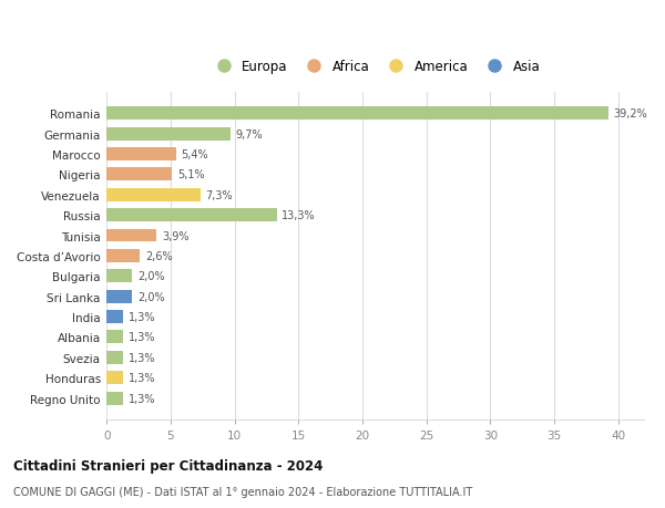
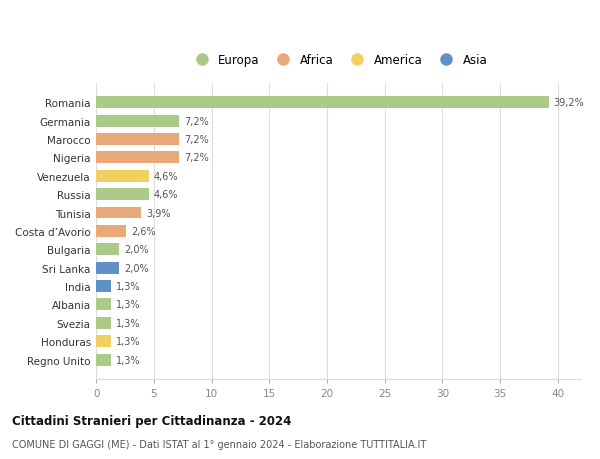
Germania: 9,7% -> 7,2%
Marocco: 5,4% -> 7,2%
Nigeria: 5,1% -> 7,2%
Venezuela: 7,3% -> 4,6%
Russia: 13,3% -> 4,6%
